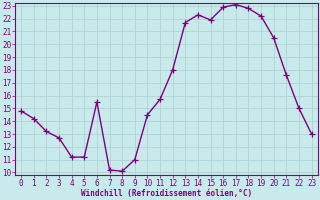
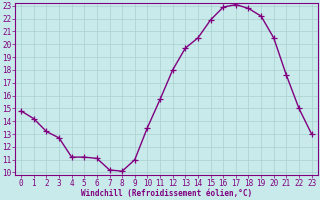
6: 15.5 -> 11.1
10: 14.5 -> 13.5
13: 21.7 -> 19.7
14: 22.3 -> 20.5
